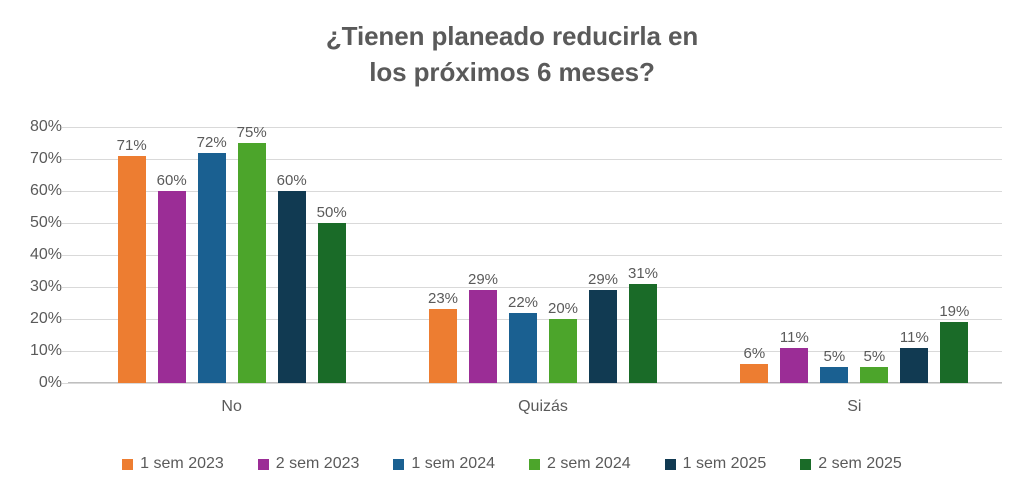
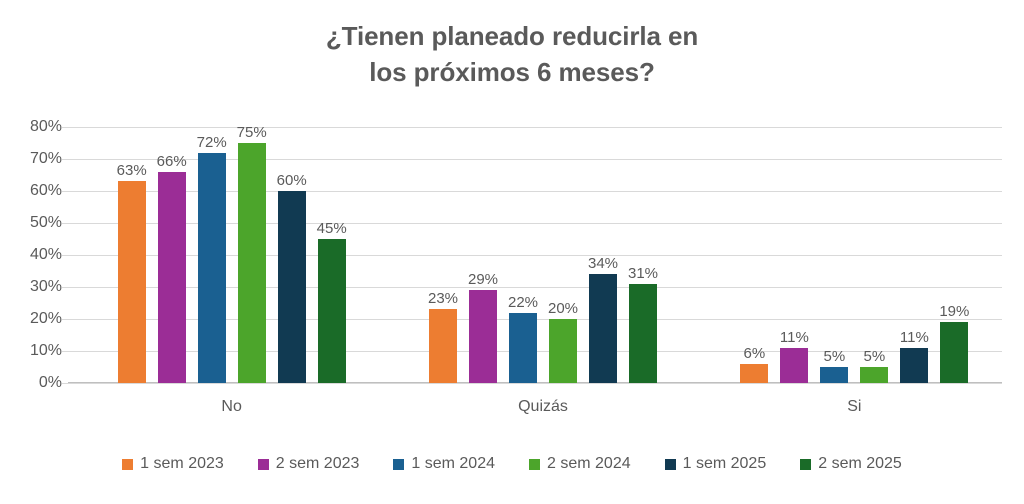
1 sem 2023/No: 71% -> 63%
2 sem 2023/No: 60% -> 66%
2 sem 2025/No: 50% -> 45%
1 sem 2025/Quizás: 29% -> 34%
